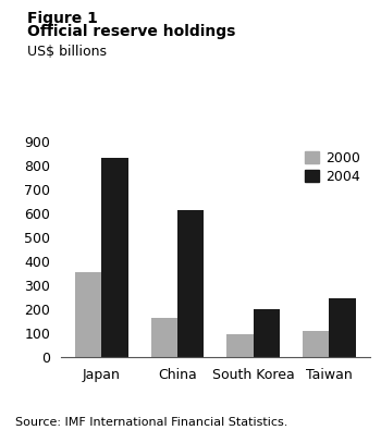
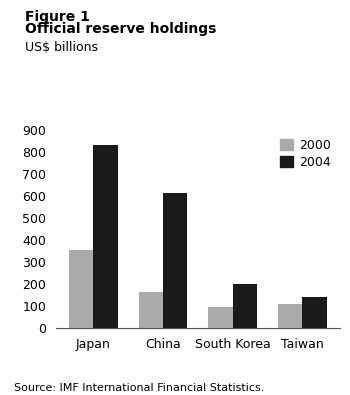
2004/Taiwan: 247 -> 140
